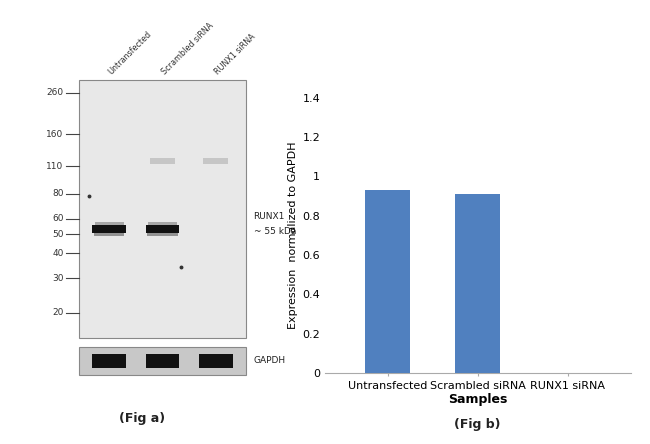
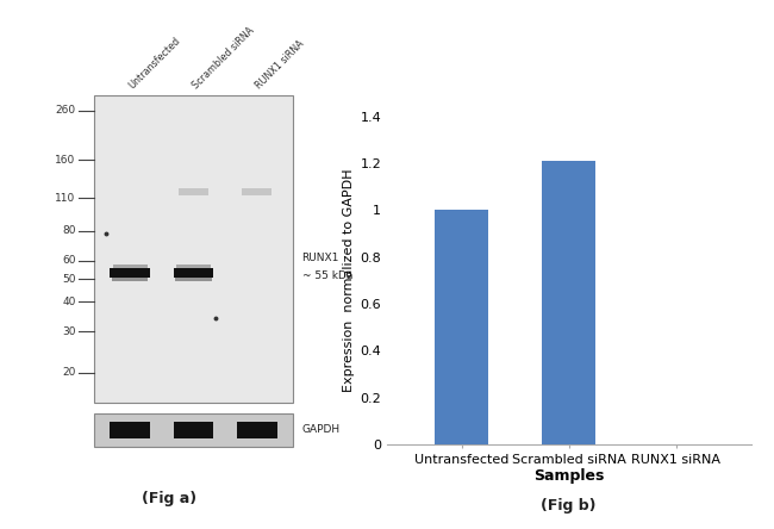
Untransfected: 0.93 -> 1.00
Scrambled siRNA: 0.91 -> 1.21
